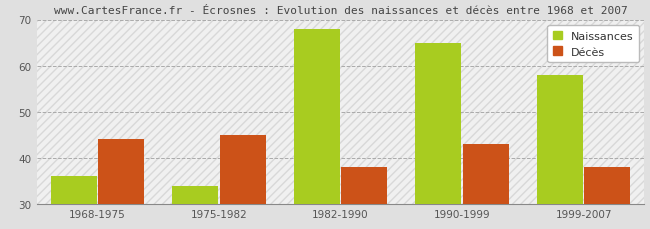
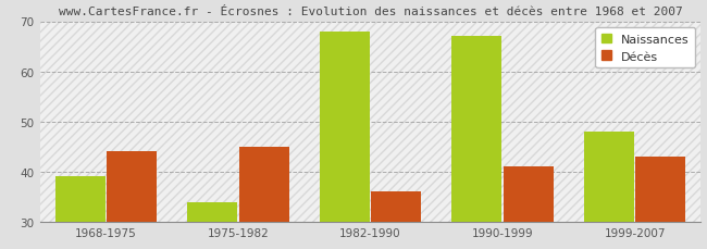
Naissances/1968-1975: 36 -> 39
Décès/1982-1990: 38 -> 36
Naissances/1990-1999: 65 -> 67
Décès/1990-1999: 43 -> 41
Naissances/1999-2007: 58 -> 48
Décès/1999-2007: 38 -> 43
